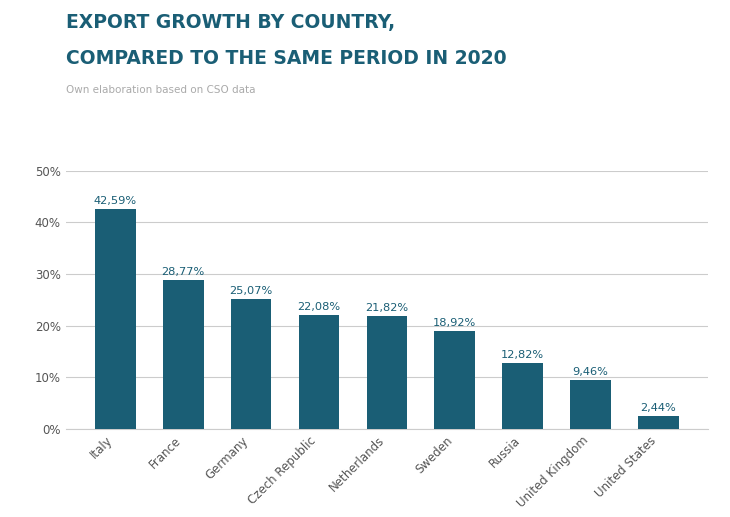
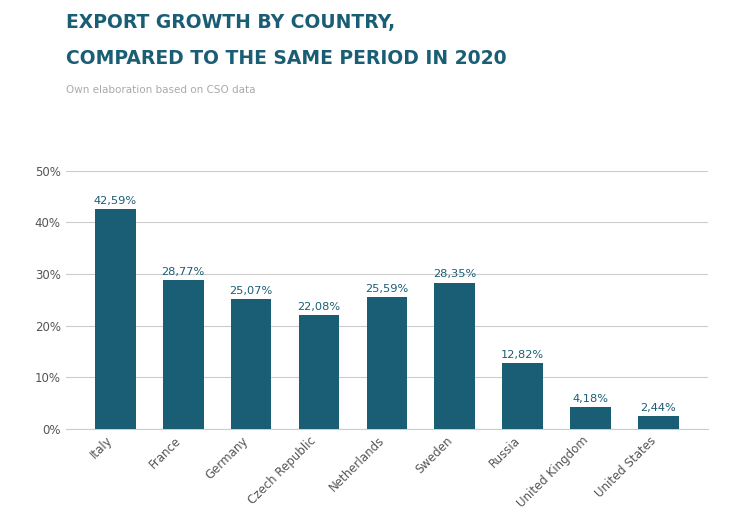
Netherlands: 21,82% -> 25,59%
Sweden: 18,92% -> 28,35%
United Kingdom: 9,46% -> 4,18%
